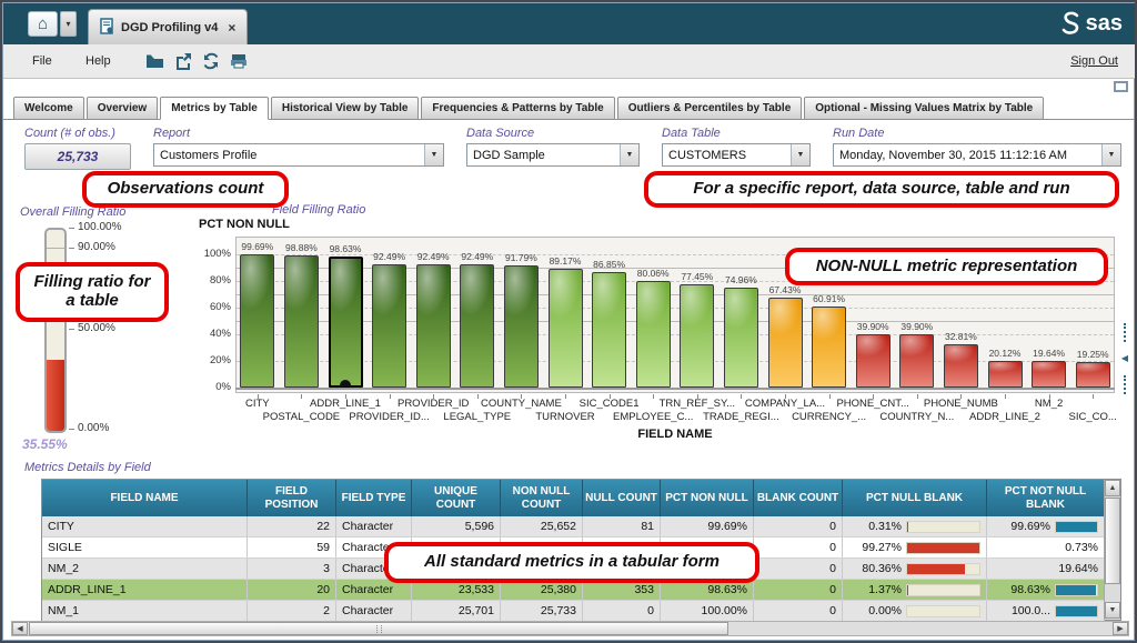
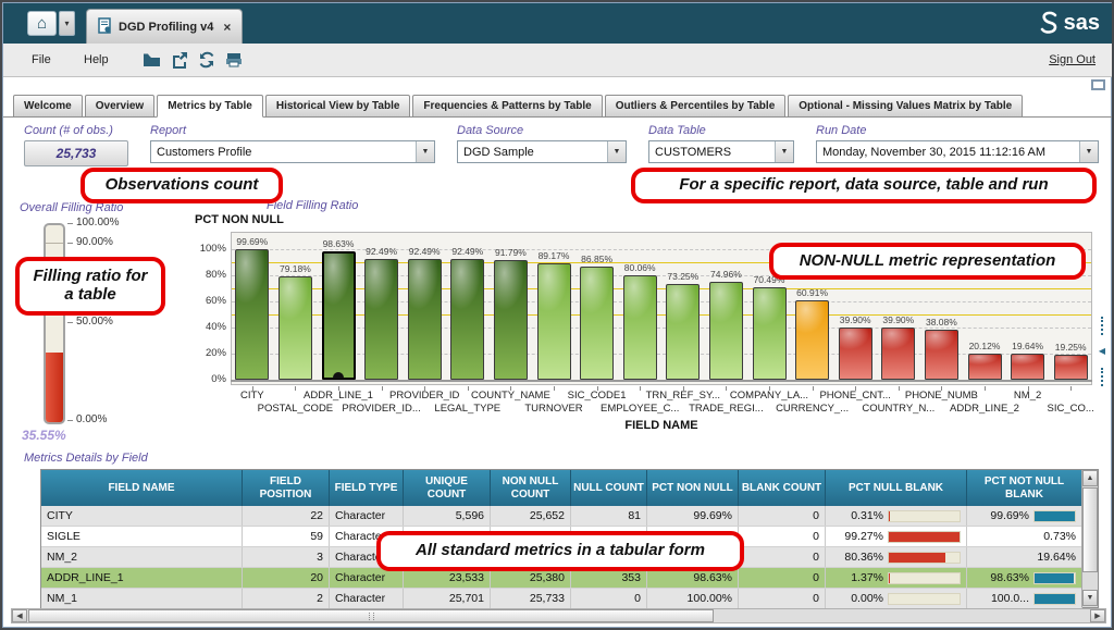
POSTAL_CODE: 98.88% -> 79.18%
TRN_REF_SY...: 77.45% -> 73.25%
COMPANY_LA...: 67.43% -> 70.49%
PHONE_NUMB: 32.81% -> 38.08%
